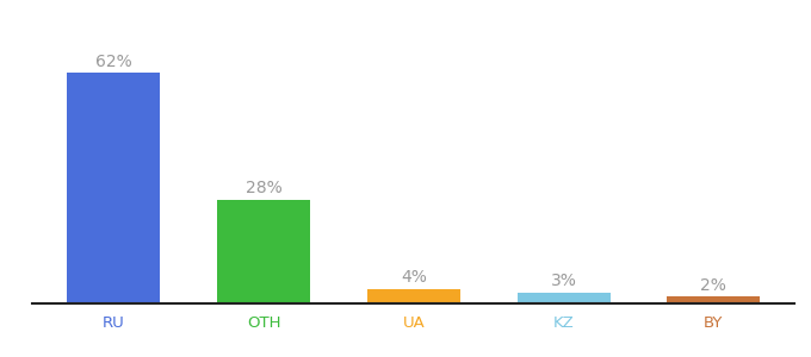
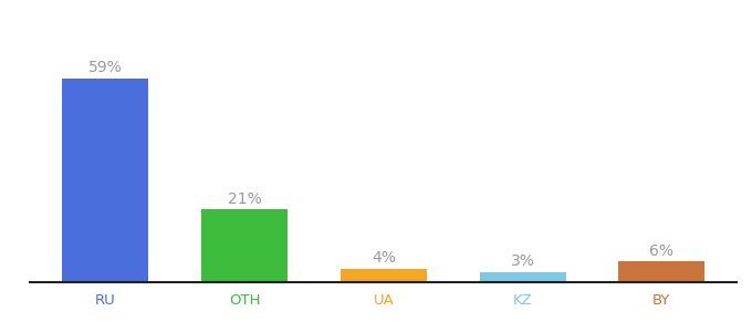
RU: 62% -> 59%
OTH: 28% -> 21%
BY: 2% -> 6%
